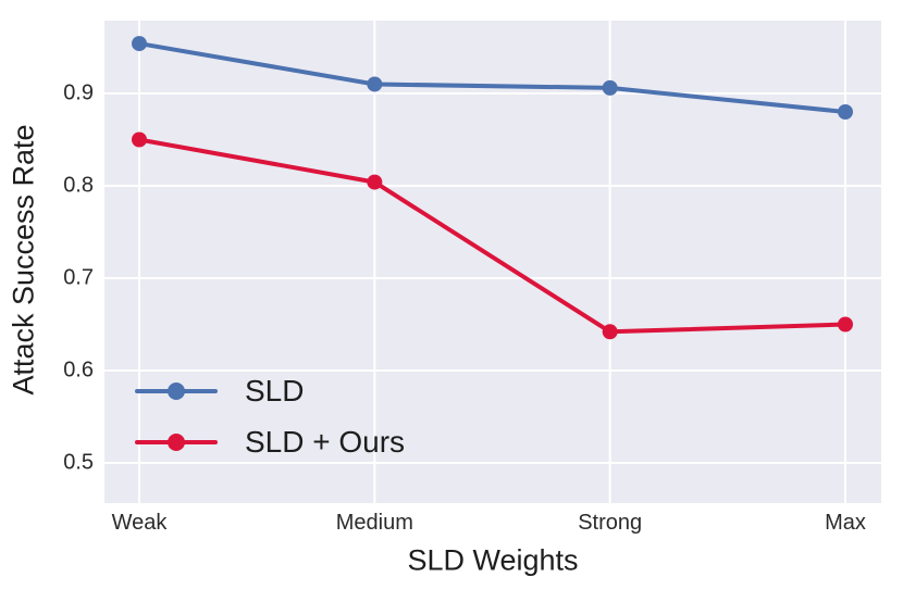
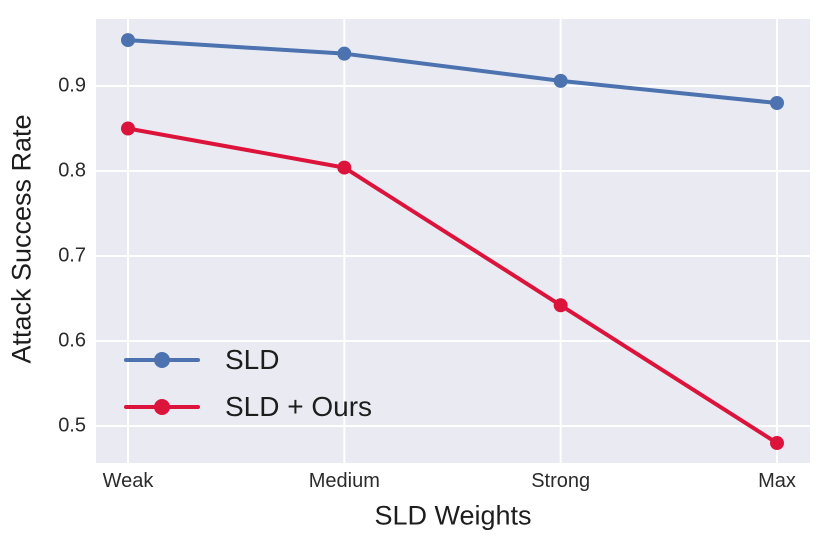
SLD/Medium: 0.91 -> 0.94
SLD + Ours/Max: 0.65 -> 0.48
